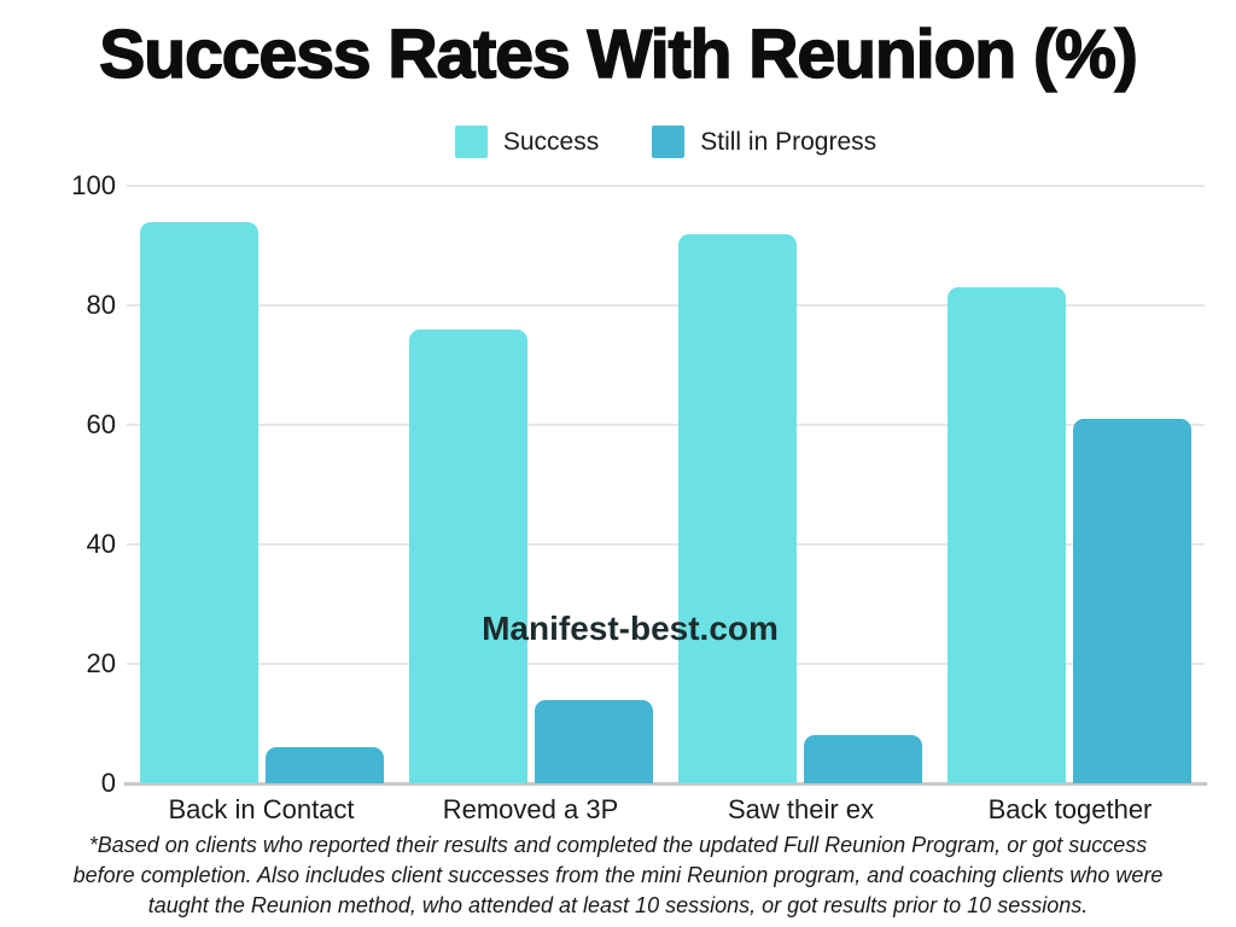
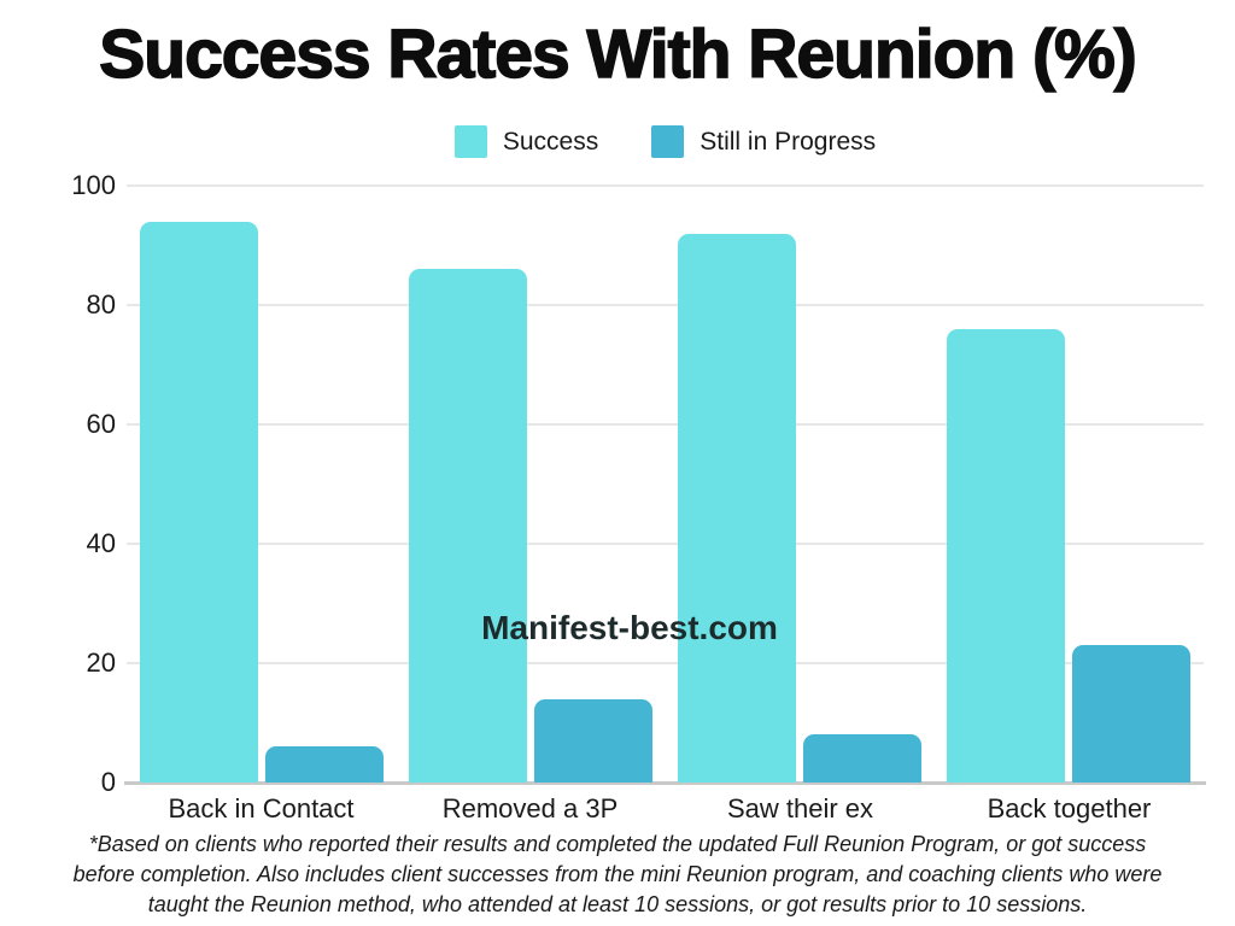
Success/Removed a 3P: 76 -> 86
Success/Back together: 83 -> 76
Still in Progress/Back together: 61 -> 23
